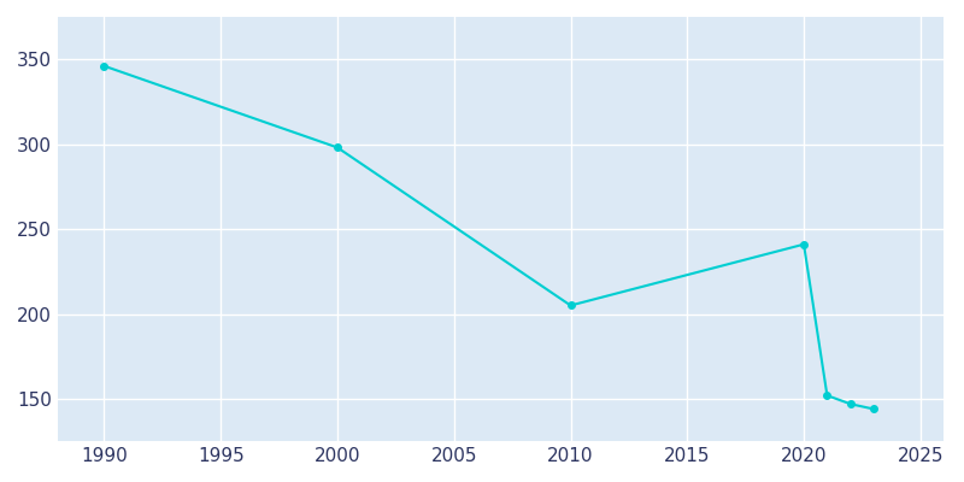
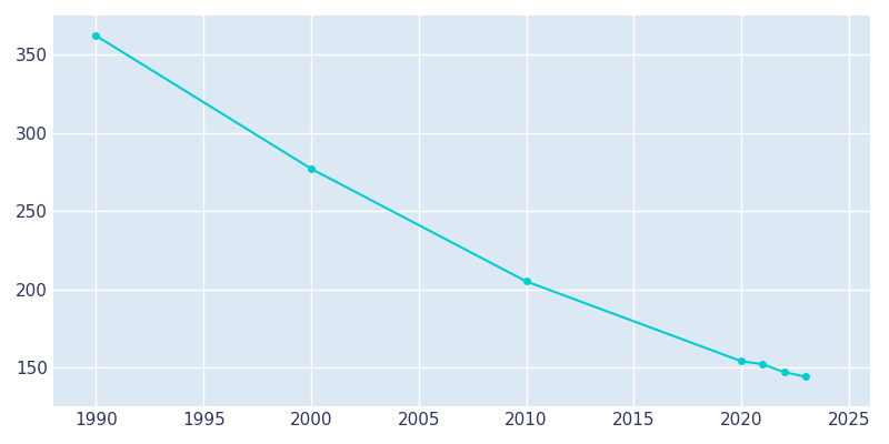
1990: 346 -> 362
2000: 298 -> 277
2020: 241 -> 154
